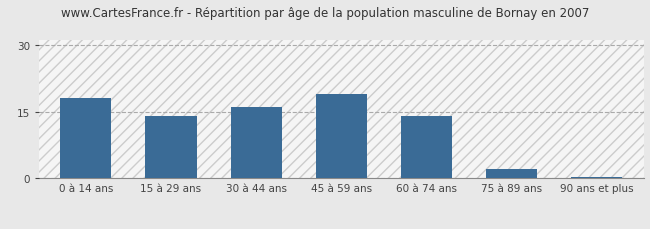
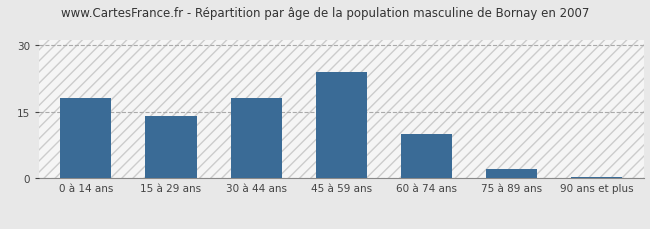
30 à 44 ans: 16.0 -> 18.0
45 à 59 ans: 19.0 -> 24.0
60 à 74 ans: 14.0 -> 10.0
